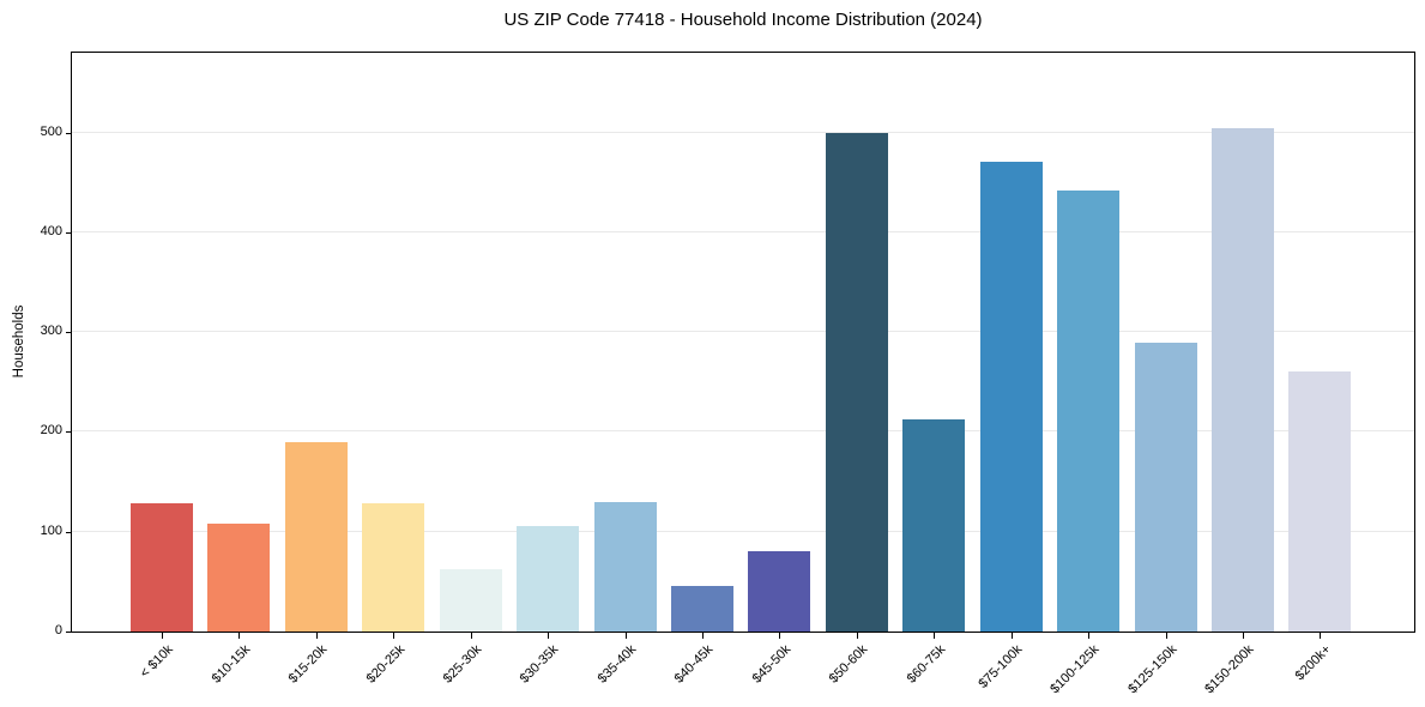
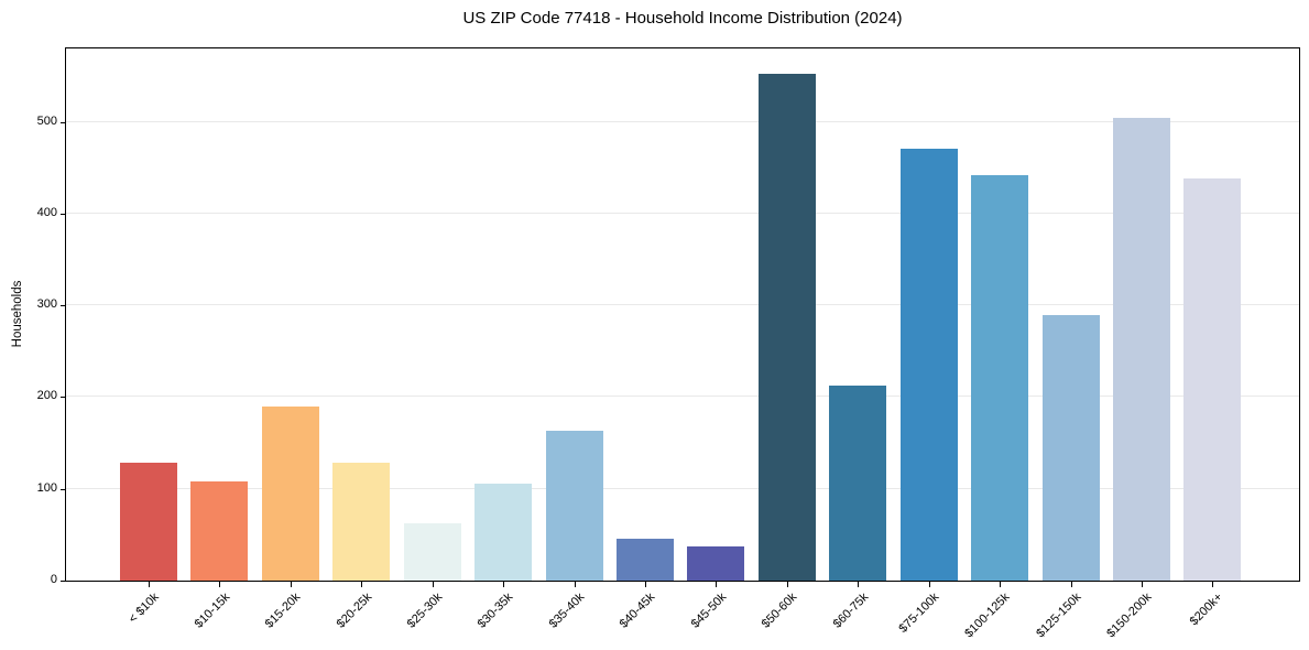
$35-40k: 130 -> 160
$45-50k: 80 -> 40
$50-60k: 500 -> 550
$200k+: 260 -> 440
